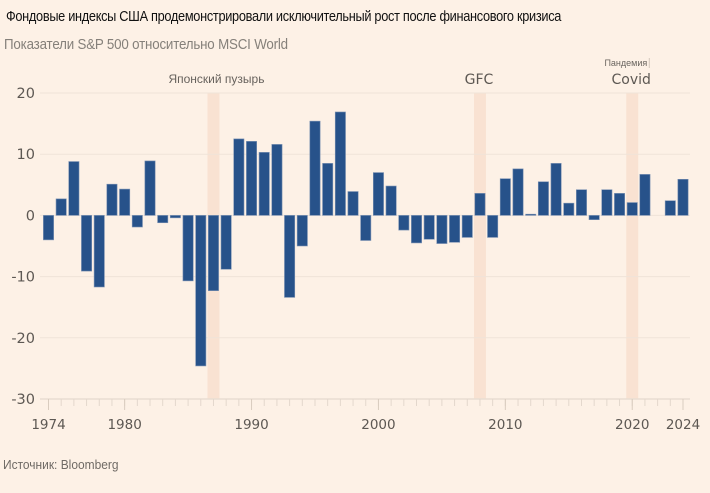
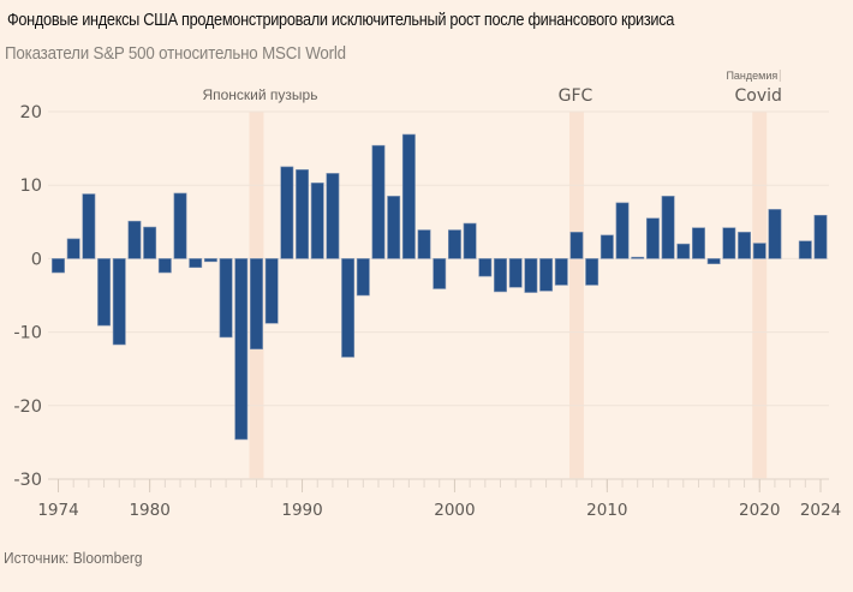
1974: -4 -> -2
2000: 7 -> 4
2010: 6 -> 3
